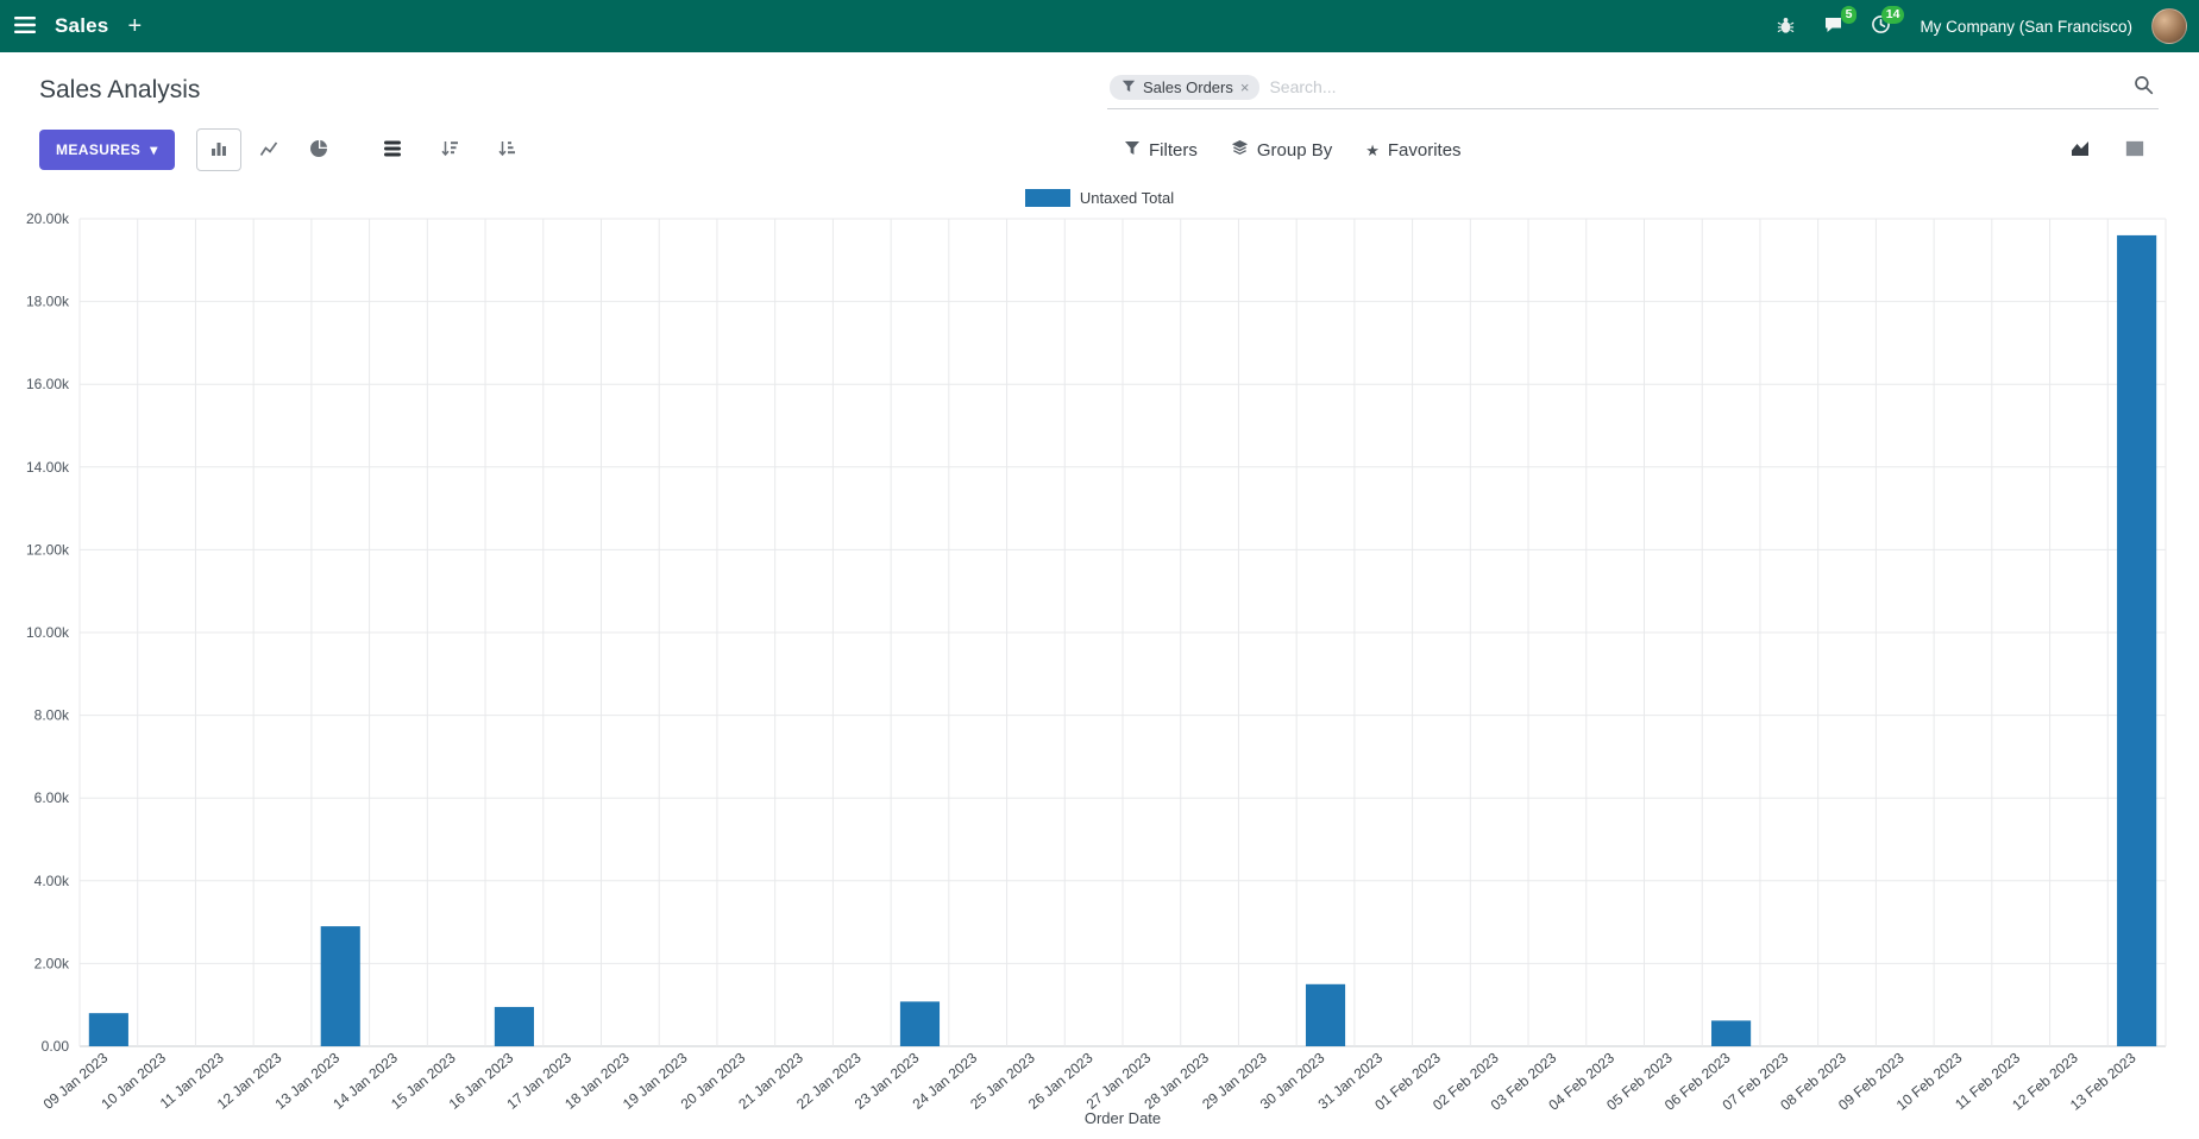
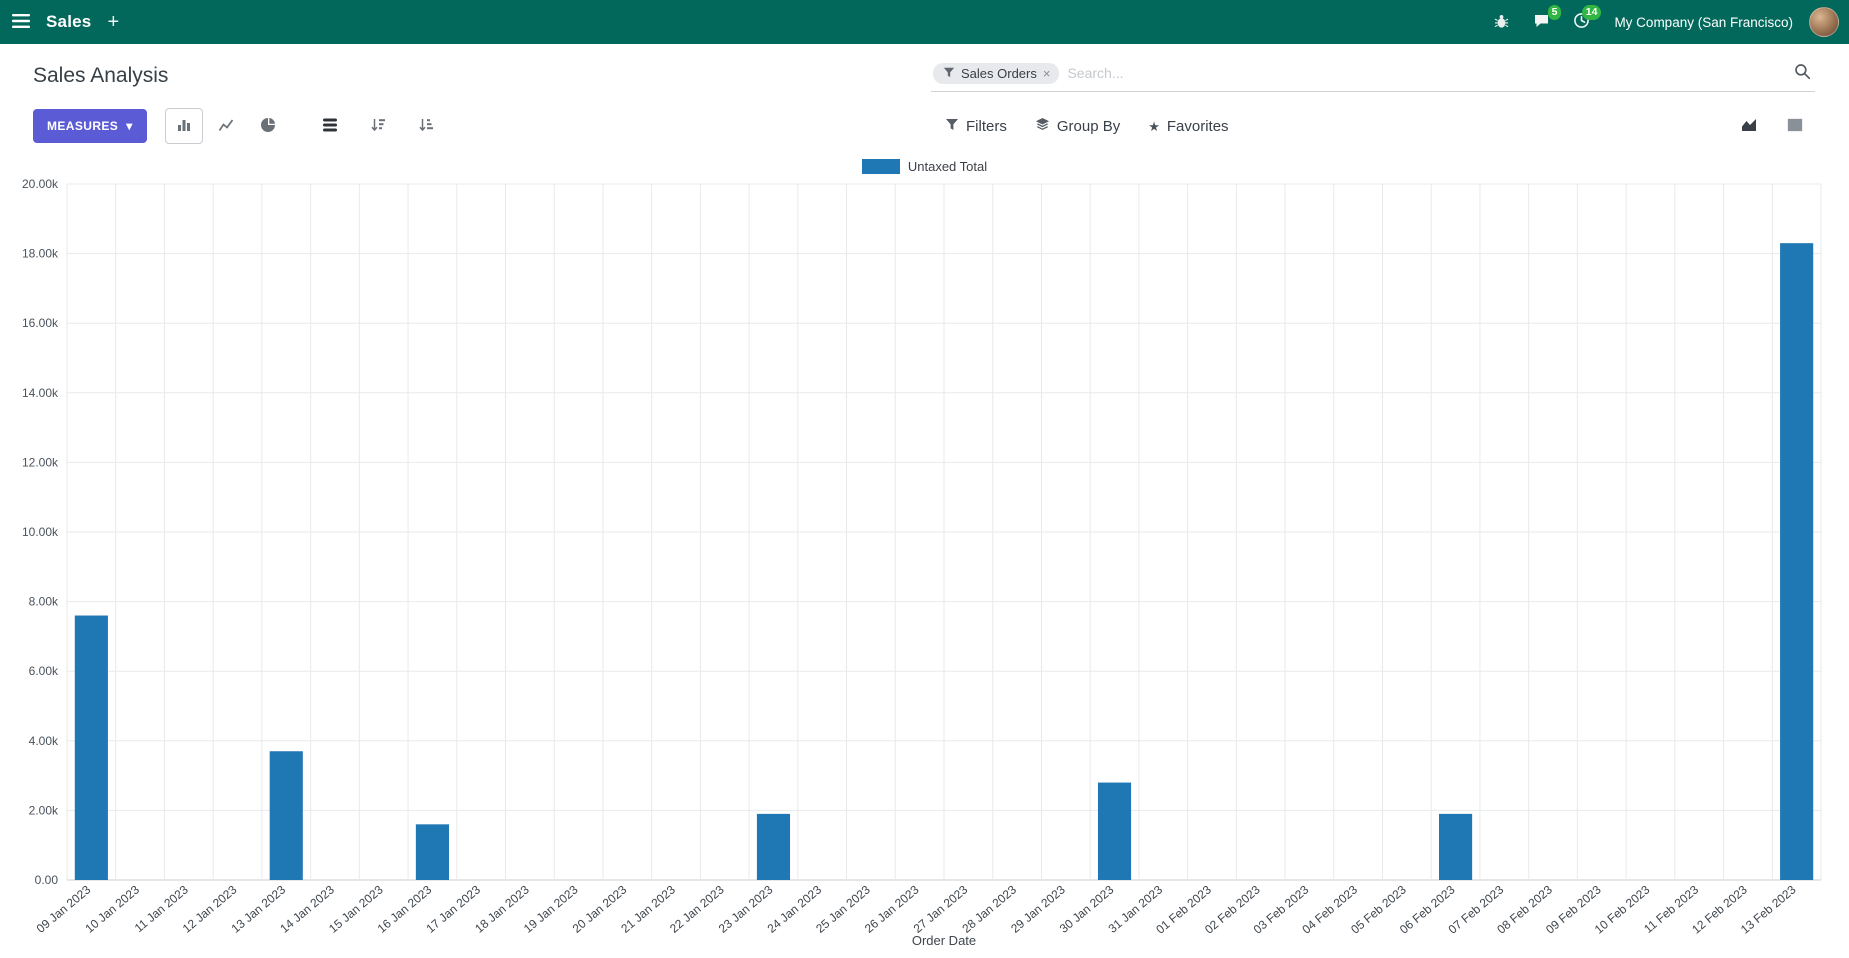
09 Jan 2023: 0.8k -> 7.6k
13 Jan 2023: 2.9k -> 3.7k
16 Jan 2023: 1.0k -> 1.6k
23 Jan 2023: 1.1k -> 1.9k
30 Jan 2023: 1.5k -> 2.8k
06 Feb 2023: 0.6k -> 1.9k
13 Feb 2023: 19.6k -> 18.3k
